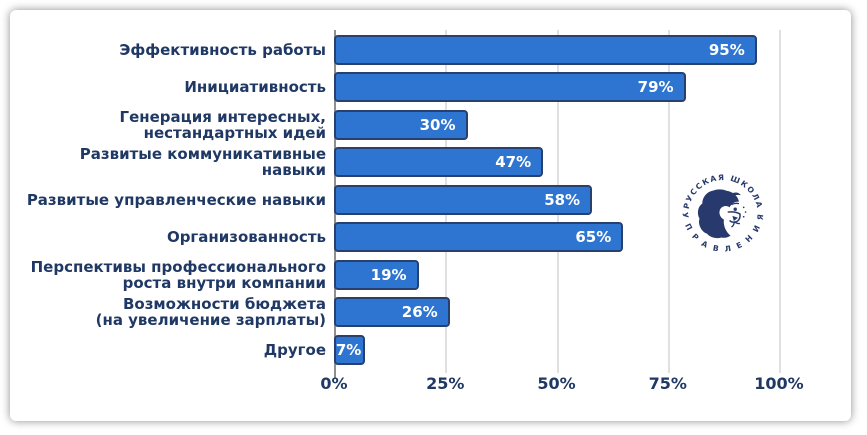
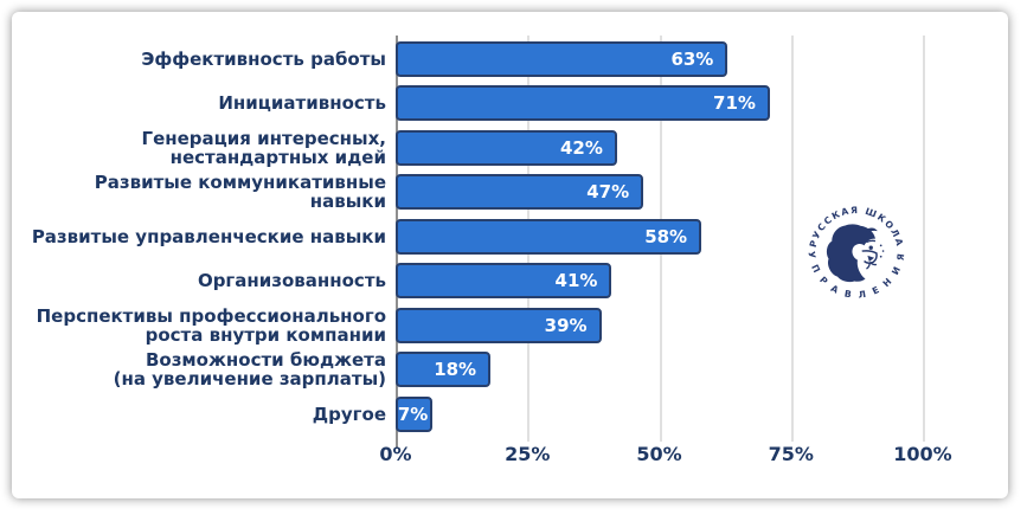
Эффективность работы: 95% -> 63%
Инициативность: 79% -> 71%
Генерация интересных, нестандартных идей: 30% -> 42%
Организованность: 65% -> 41%
Перспективы профессионального роста внутри компании: 19% -> 39%
Возможности бюджета (на увеличение зарплаты): 26% -> 18%
